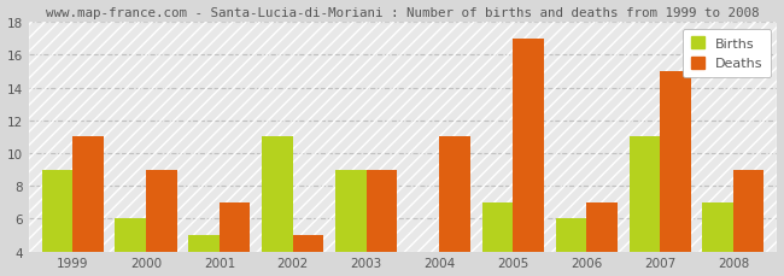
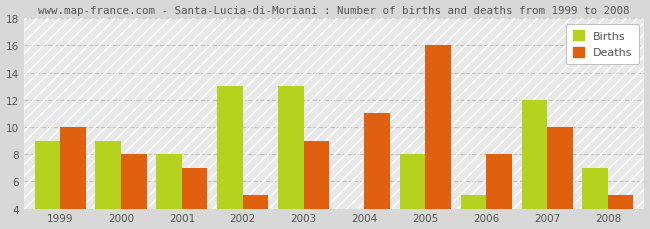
Deaths/1999: 11 -> 10
Births/2000: 6 -> 9
Deaths/2000: 9 -> 8
Births/2001: 5 -> 8
Births/2002: 11 -> 13
Births/2003: 9 -> 13
Births/2005: 7 -> 8
Deaths/2005: 17 -> 16
Births/2006: 6 -> 5
Deaths/2006: 7 -> 8
Births/2007: 11 -> 12
Deaths/2007: 15 -> 10
Deaths/2008: 9 -> 5
